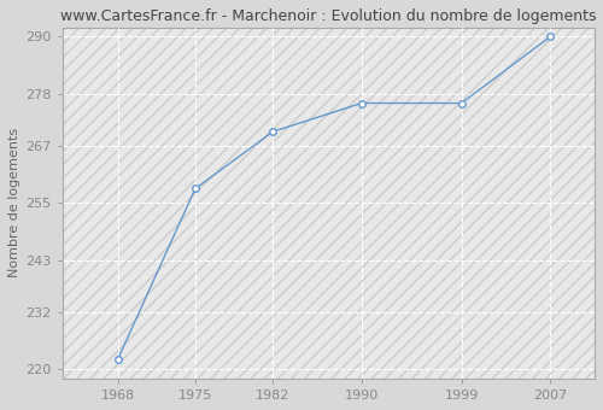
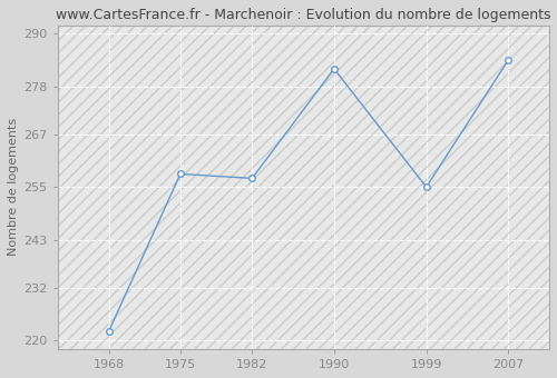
1982: 270 -> 257
1990: 276 -> 282
1999: 276 -> 255
2007: 290 -> 284
